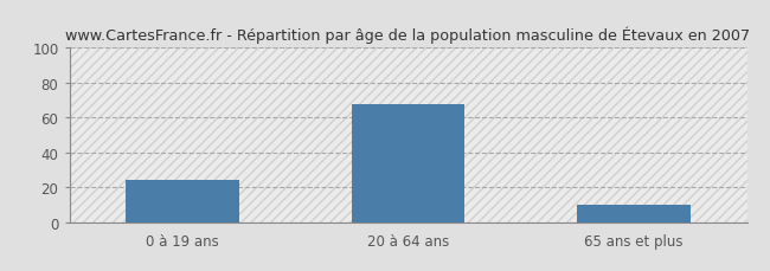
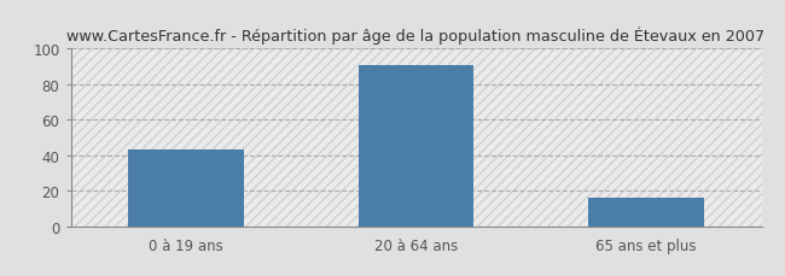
0 à 19 ans: 24 -> 43
20 à 64 ans: 68 -> 91
65 ans et plus: 10 -> 16
